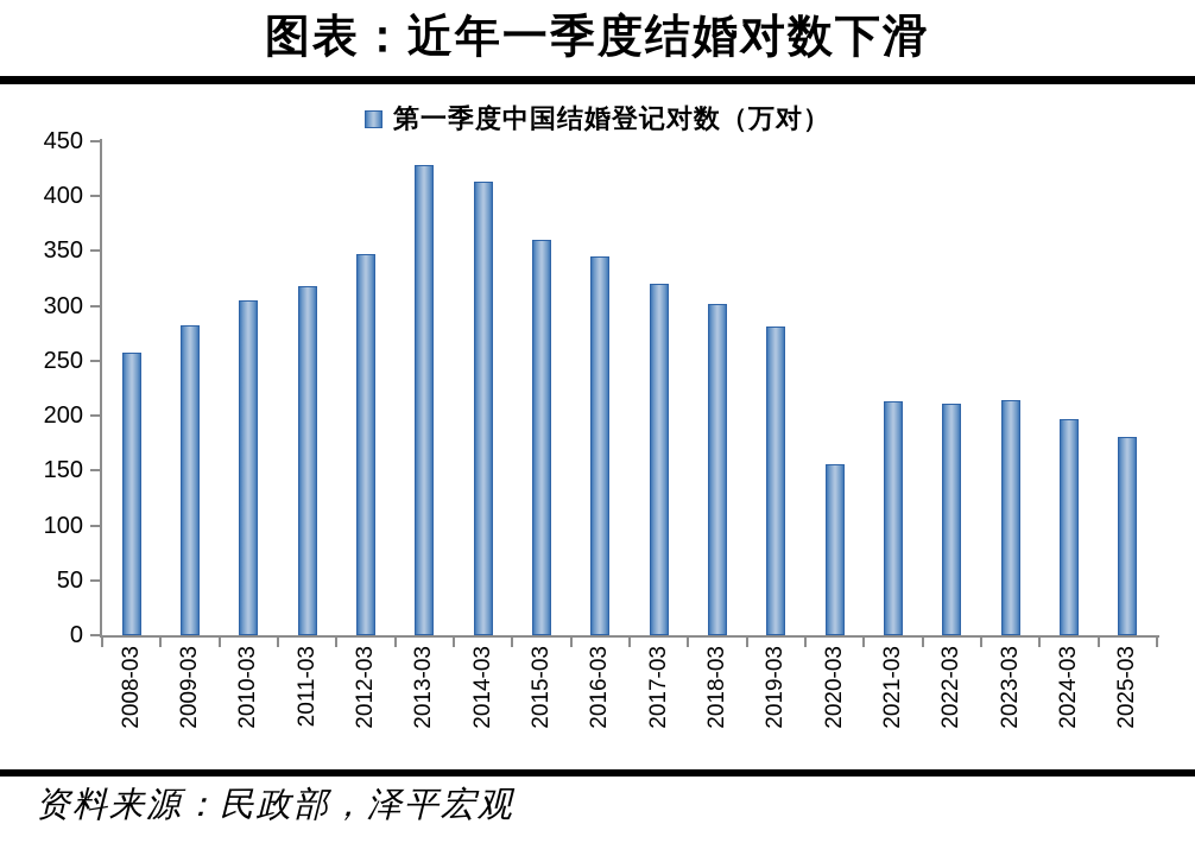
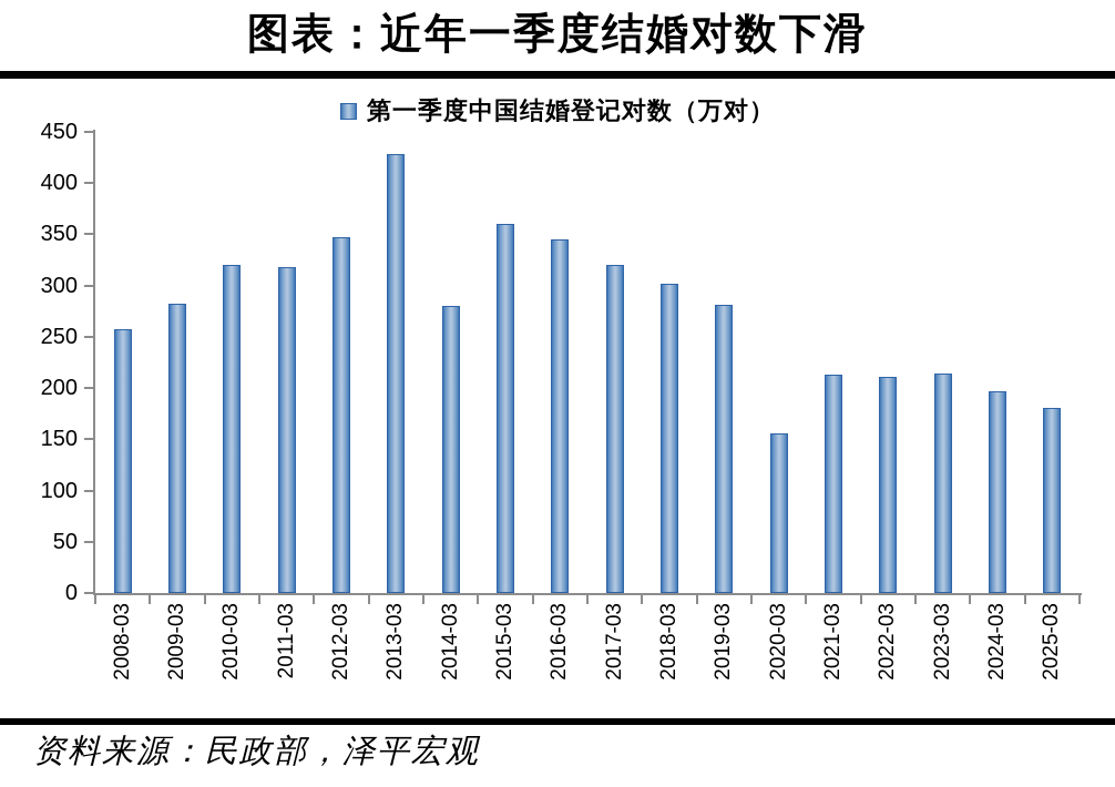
2010-03: 310 -> 320
2014-03: 410 -> 280
